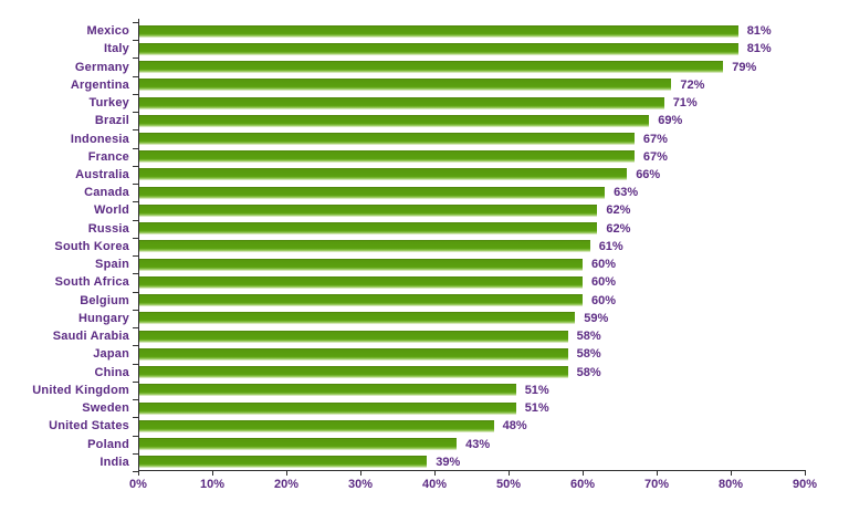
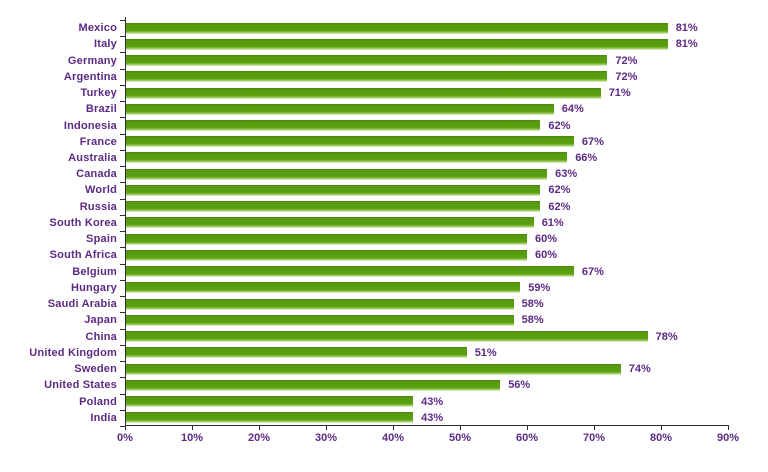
Germany: 79% -> 72%
Brazil: 69% -> 64%
Indonesia: 67% -> 62%
Belgium: 60% -> 67%
China: 58% -> 78%
Sweden: 51% -> 74%
United States: 48% -> 56%
India: 39% -> 43%
